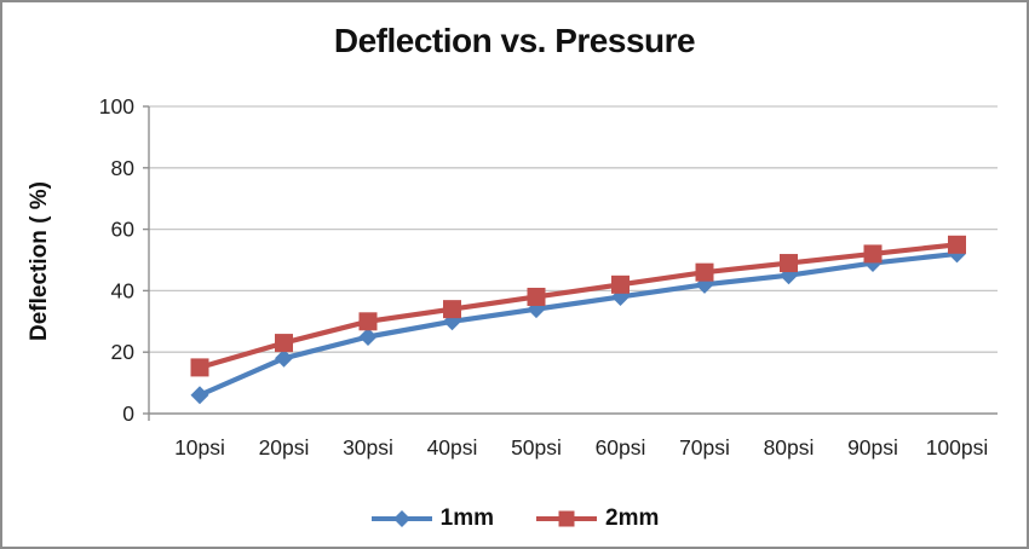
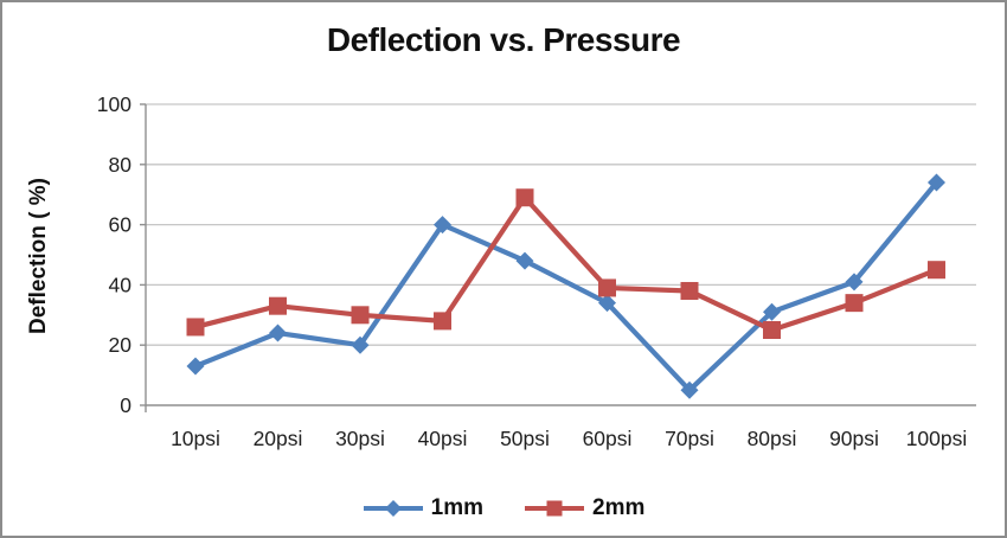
1mm/10psi: 6 -> 13
2mm/10psi: 15 -> 26
1mm/20psi: 18 -> 24
2mm/20psi: 23 -> 33
1mm/30psi: 25 -> 20
1mm/40psi: 30 -> 60
2mm/40psi: 34 -> 28
1mm/50psi: 34 -> 48
2mm/50psi: 38 -> 69
1mm/60psi: 38 -> 34
2mm/60psi: 42 -> 39
1mm/70psi: 42 -> 5
2mm/70psi: 46 -> 38
1mm/80psi: 45 -> 31
2mm/80psi: 49 -> 25
1mm/90psi: 49 -> 41
2mm/90psi: 52 -> 34
1mm/100psi: 52 -> 74
2mm/100psi: 55 -> 45
